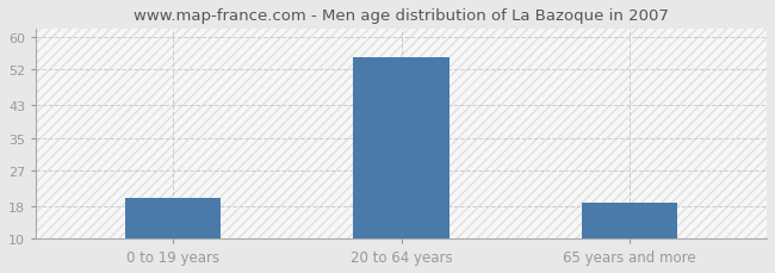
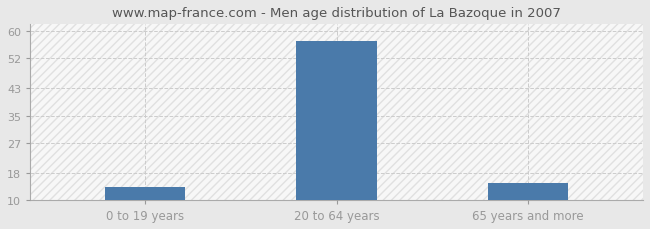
0 to 19 years: 20 -> 14
20 to 64 years: 55 -> 57
65 years and more: 19 -> 15
